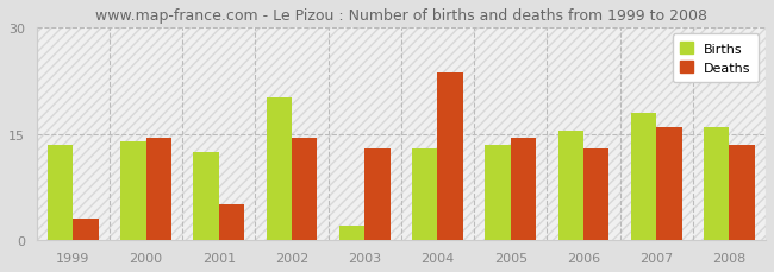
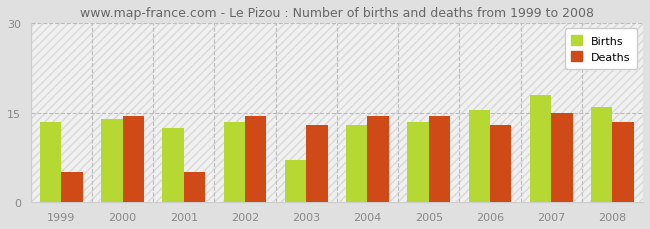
Deaths/1999: 3.0 -> 5.0
Births/2002: 20.2 -> 13.5
Births/2003: 2.0 -> 7.0
Deaths/2004: 23.6 -> 14.5
Deaths/2007: 16.0 -> 15.0
